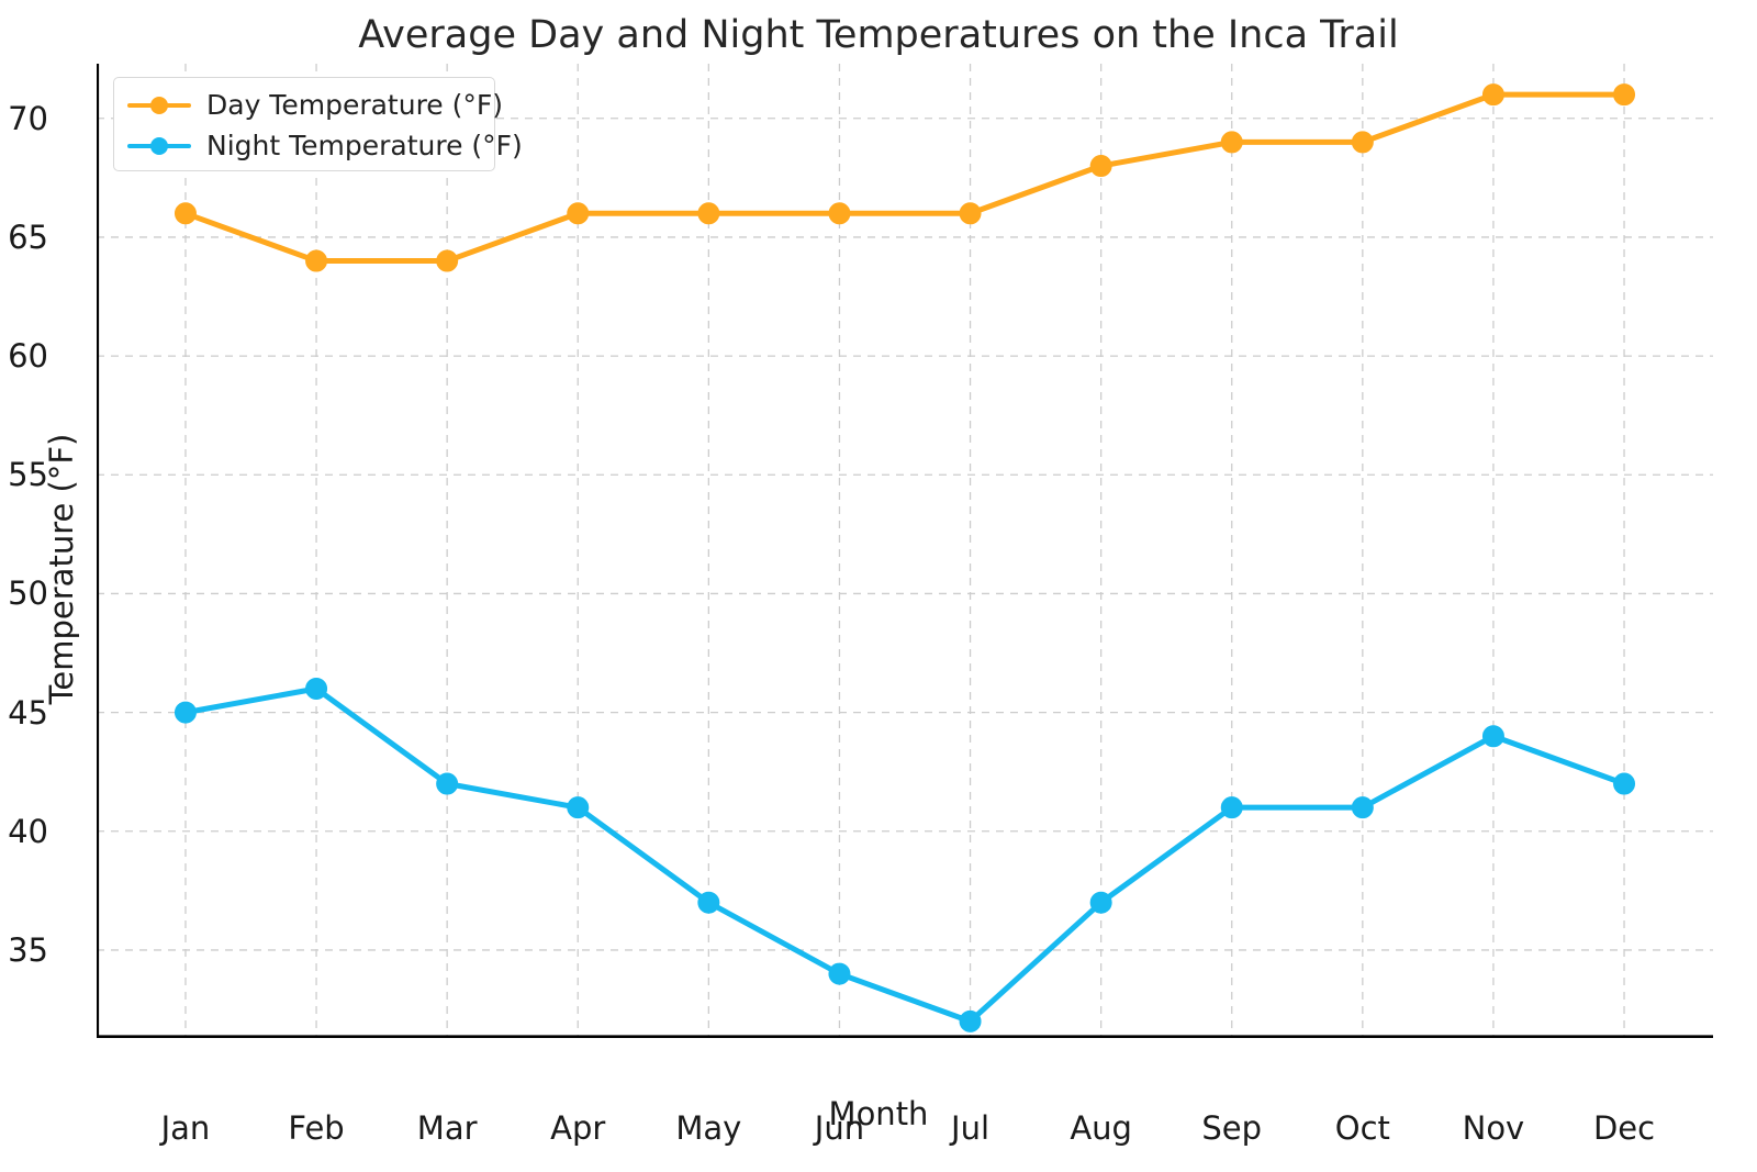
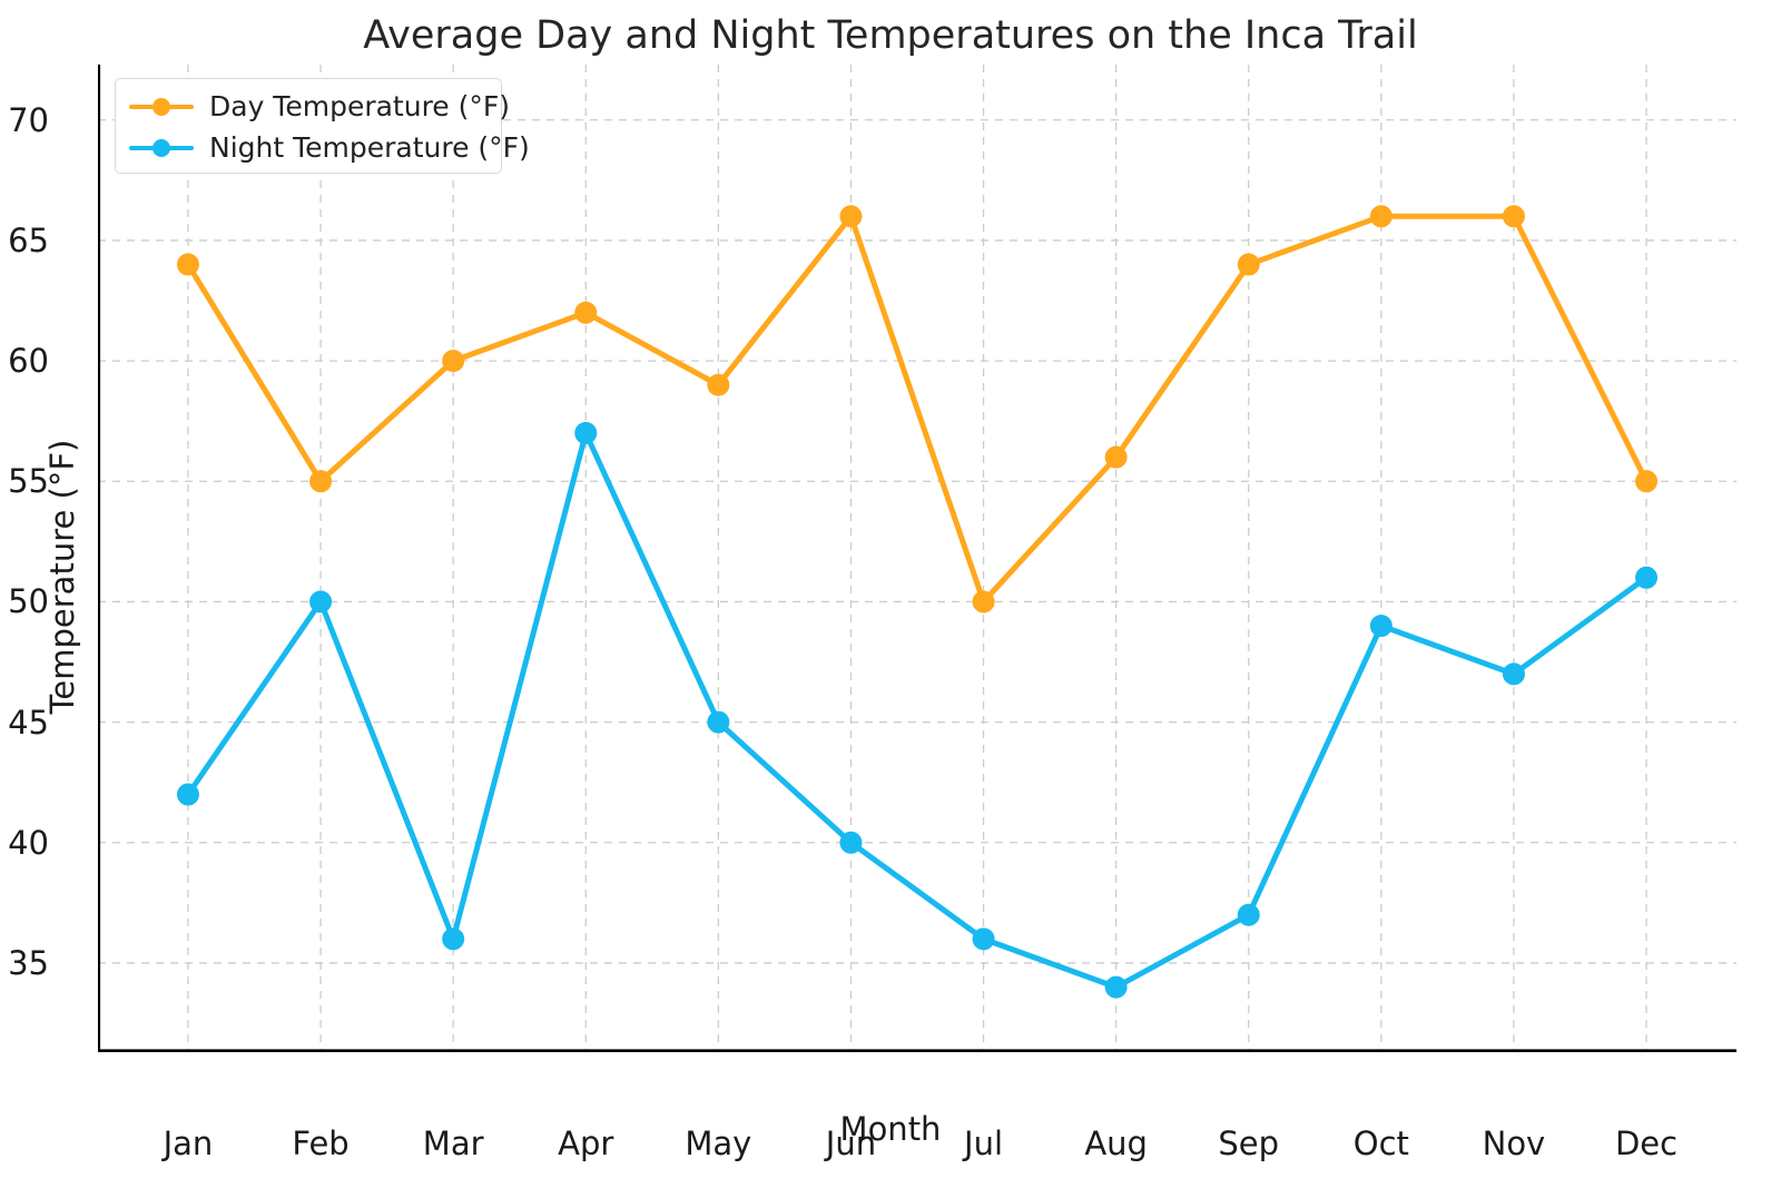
Day Temperature (°F)/Jan: 66 -> 64
Night Temperature (°F)/Jan: 45 -> 42
Day Temperature (°F)/Feb: 64 -> 55
Night Temperature (°F)/Feb: 46 -> 50
Day Temperature (°F)/Mar: 64 -> 60
Night Temperature (°F)/Mar: 42 -> 36
Day Temperature (°F)/Apr: 66 -> 62
Night Temperature (°F)/Apr: 41 -> 57
Day Temperature (°F)/May: 66 -> 59
Night Temperature (°F)/May: 37 -> 45
Night Temperature (°F)/Jun: 34 -> 40
Day Temperature (°F)/Jul: 66 -> 50
Night Temperature (°F)/Jul: 32 -> 36
Day Temperature (°F)/Aug: 68 -> 56
Night Temperature (°F)/Aug: 37 -> 34
Day Temperature (°F)/Sep: 69 -> 64
Night Temperature (°F)/Sep: 41 -> 37
Day Temperature (°F)/Oct: 69 -> 66
Night Temperature (°F)/Oct: 41 -> 49
Day Temperature (°F)/Nov: 71 -> 66
Night Temperature (°F)/Nov: 44 -> 47
Day Temperature (°F)/Dec: 71 -> 55
Night Temperature (°F)/Dec: 42 -> 51
